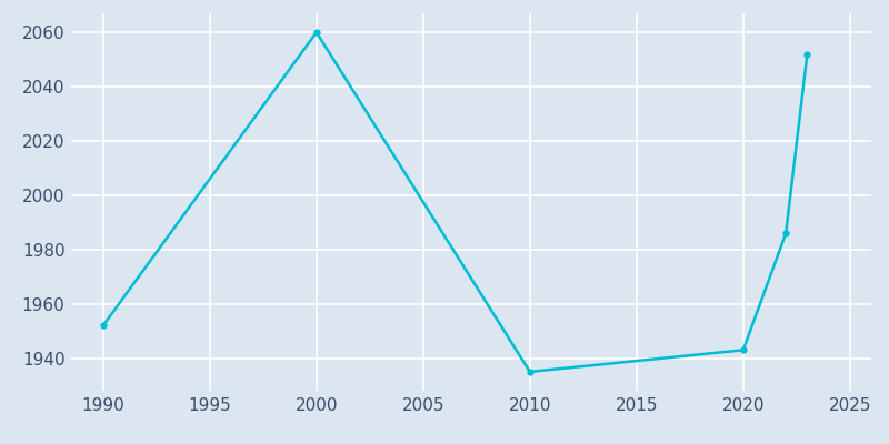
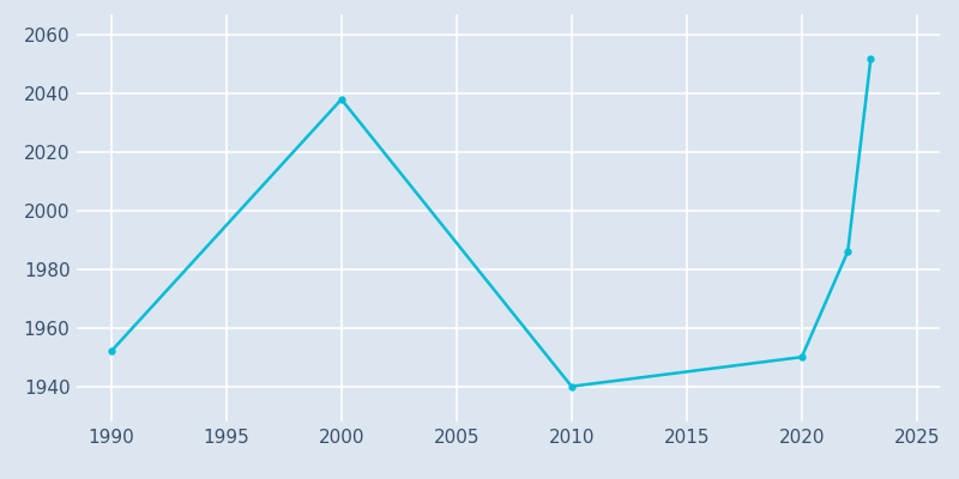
2000: 2060 -> 2038
2010: 1935 -> 1940
2020: 1943 -> 1950
